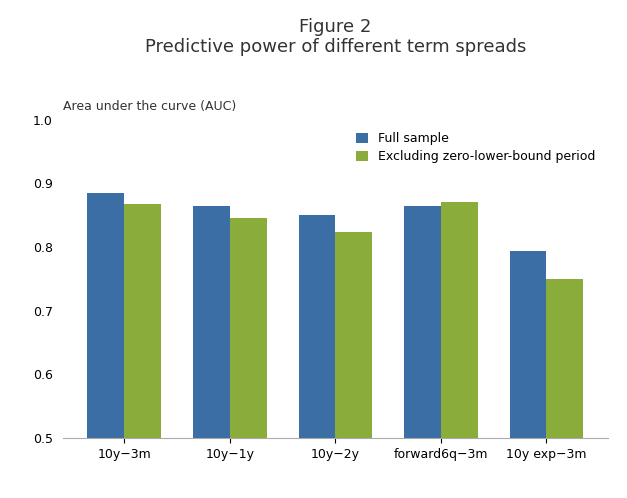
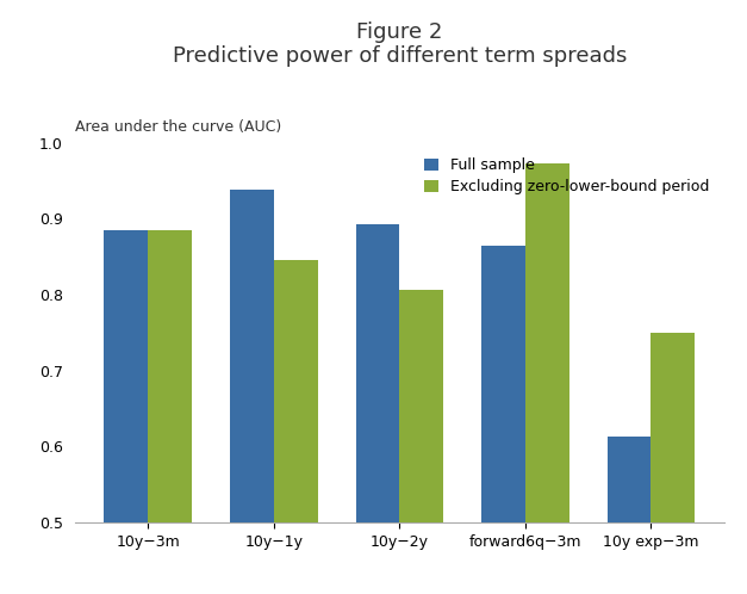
Excluding zero-lower-bound period/10y−3m: 0.868 -> 0.884
Full sample/10y−1y: 0.865 -> 0.938
Full sample/10y−2y: 0.850 -> 0.892
Excluding zero-lower-bound period/10y−2y: 0.823 -> 0.806
Excluding zero-lower-bound period/forward6q−3m: 0.870 -> 0.972
Full sample/10y exp−3m: 0.793 -> 0.614
